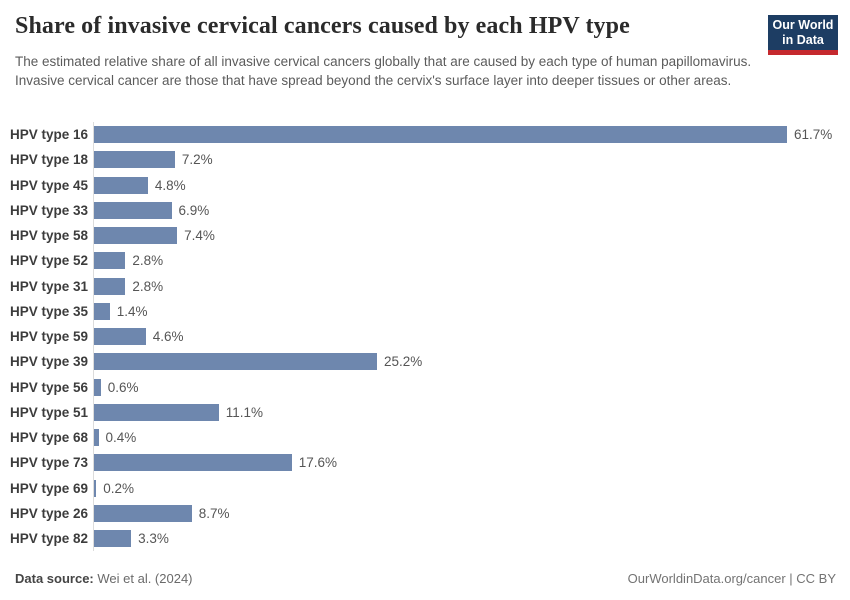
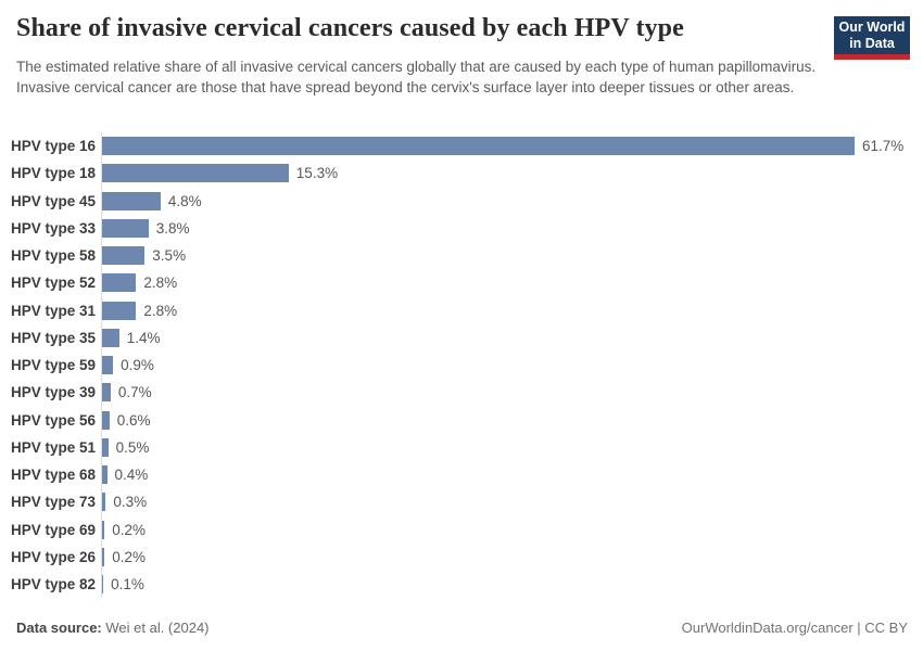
HPV type 18: 7.2% -> 15.3%
HPV type 33: 6.9% -> 3.8%
HPV type 58: 7.4% -> 3.5%
HPV type 59: 4.6% -> 0.9%
HPV type 39: 25.2% -> 0.7%
HPV type 51: 11.1% -> 0.5%
HPV type 73: 17.6% -> 0.3%
HPV type 26: 8.7% -> 0.2%
HPV type 82: 3.3% -> 0.1%
